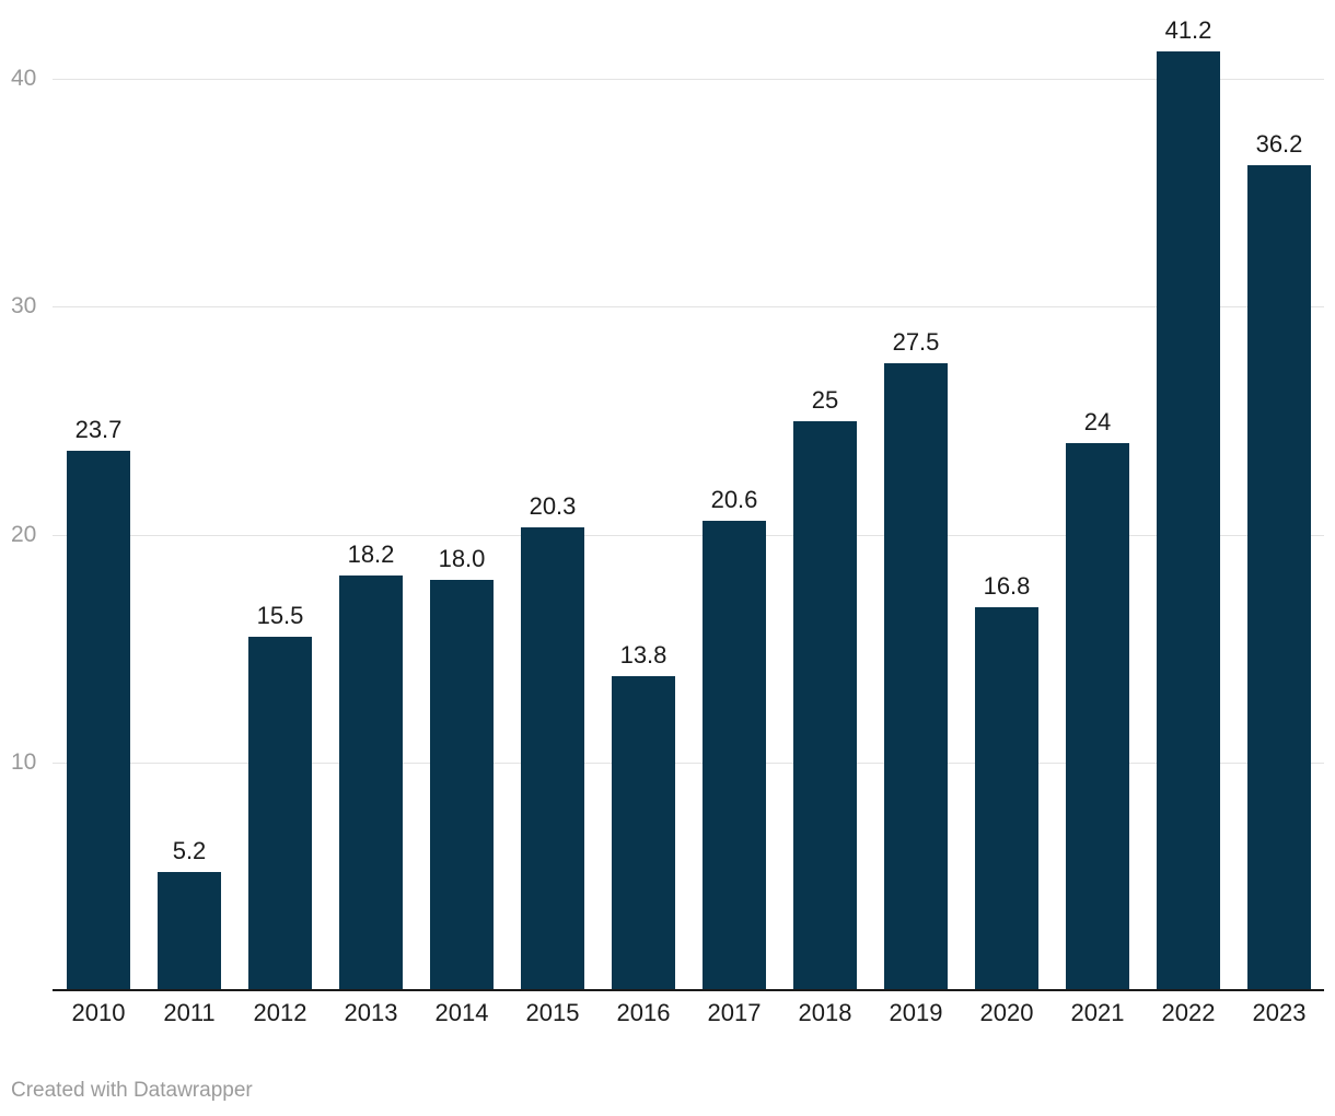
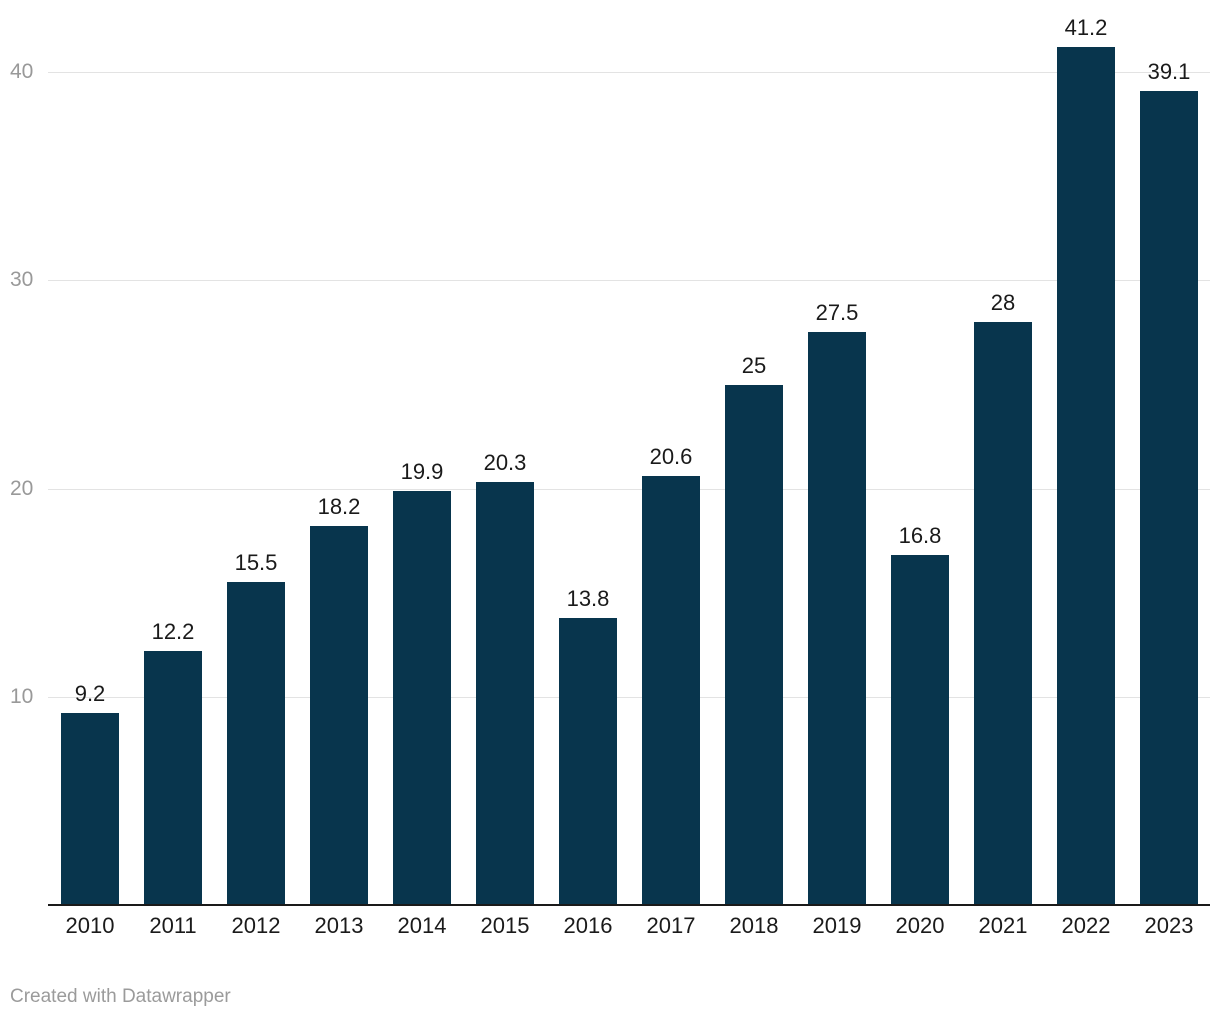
2010: 23.7 -> 9.2
2011: 5.2 -> 12.2
2014: 18.0 -> 19.9
2021: 24 -> 28
2023: 36.2 -> 39.1
